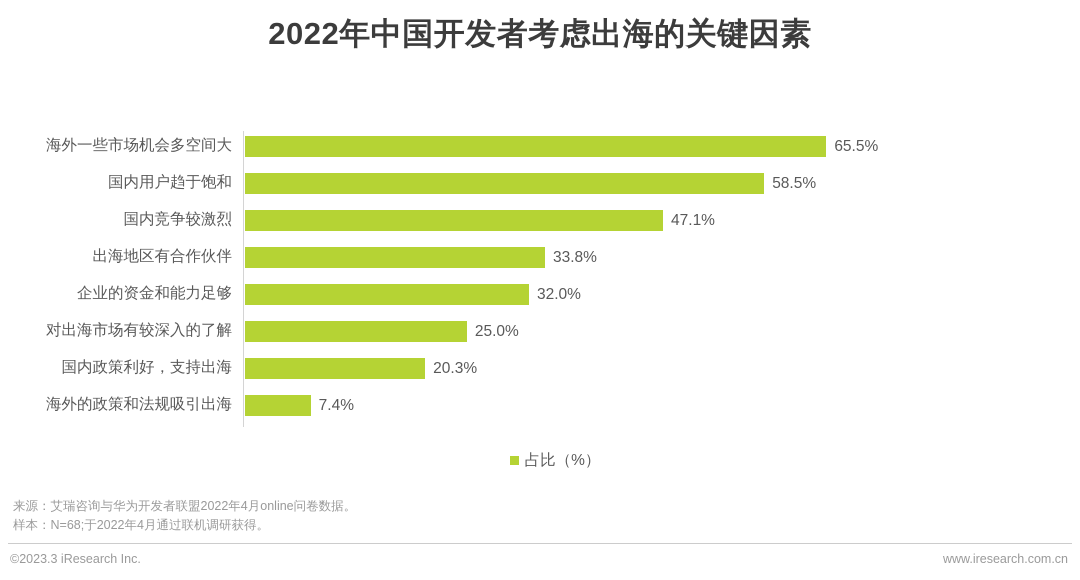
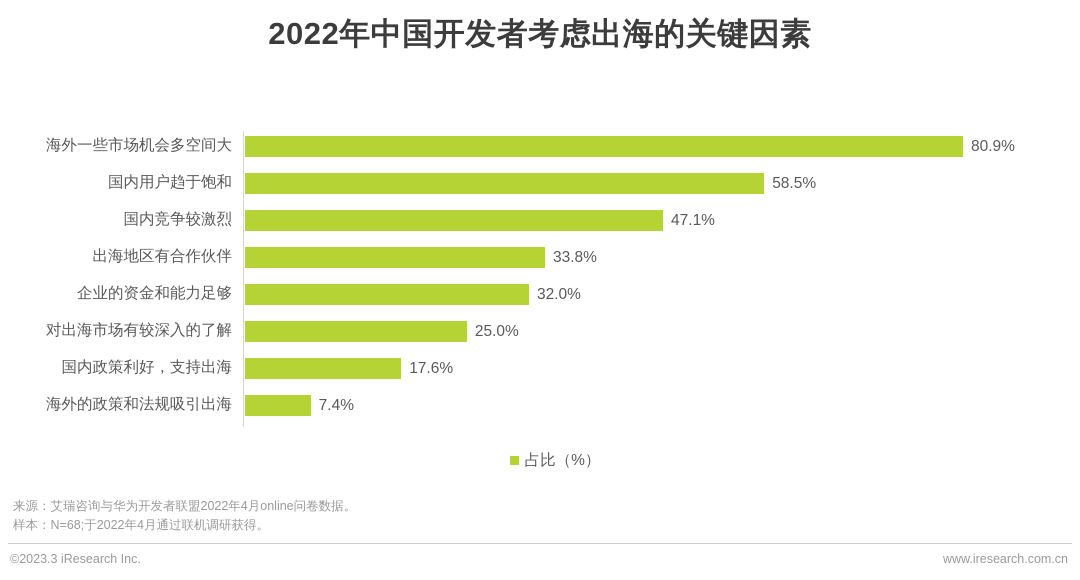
海外一些市场机会多空间大: 65.5% -> 80.9%
国内政策利好，支持出海: 20.3% -> 17.6%
